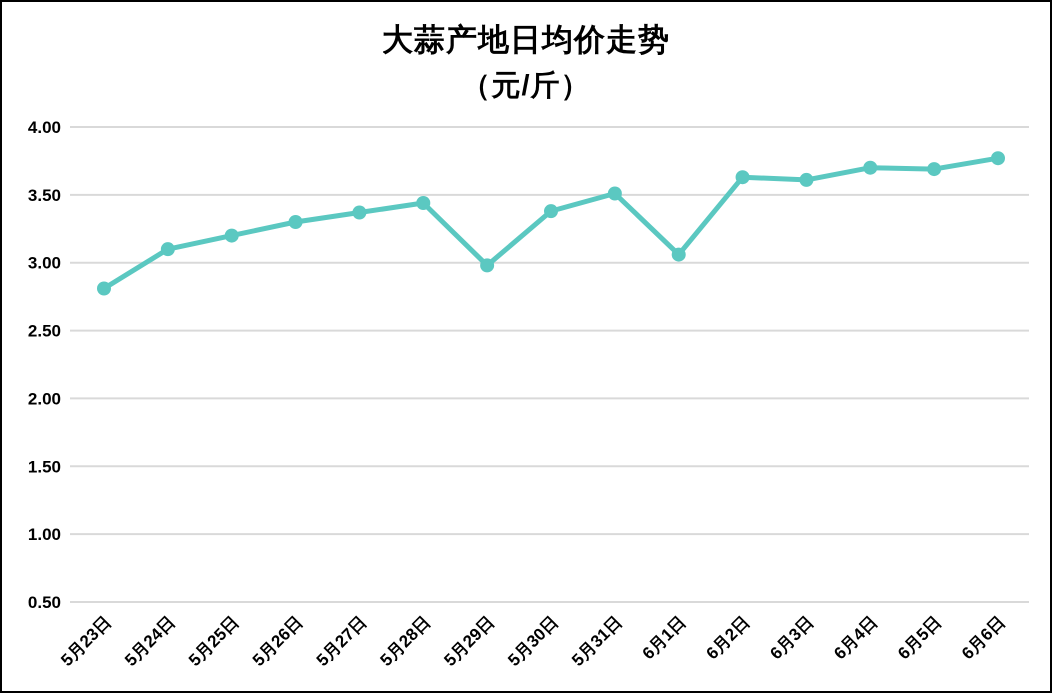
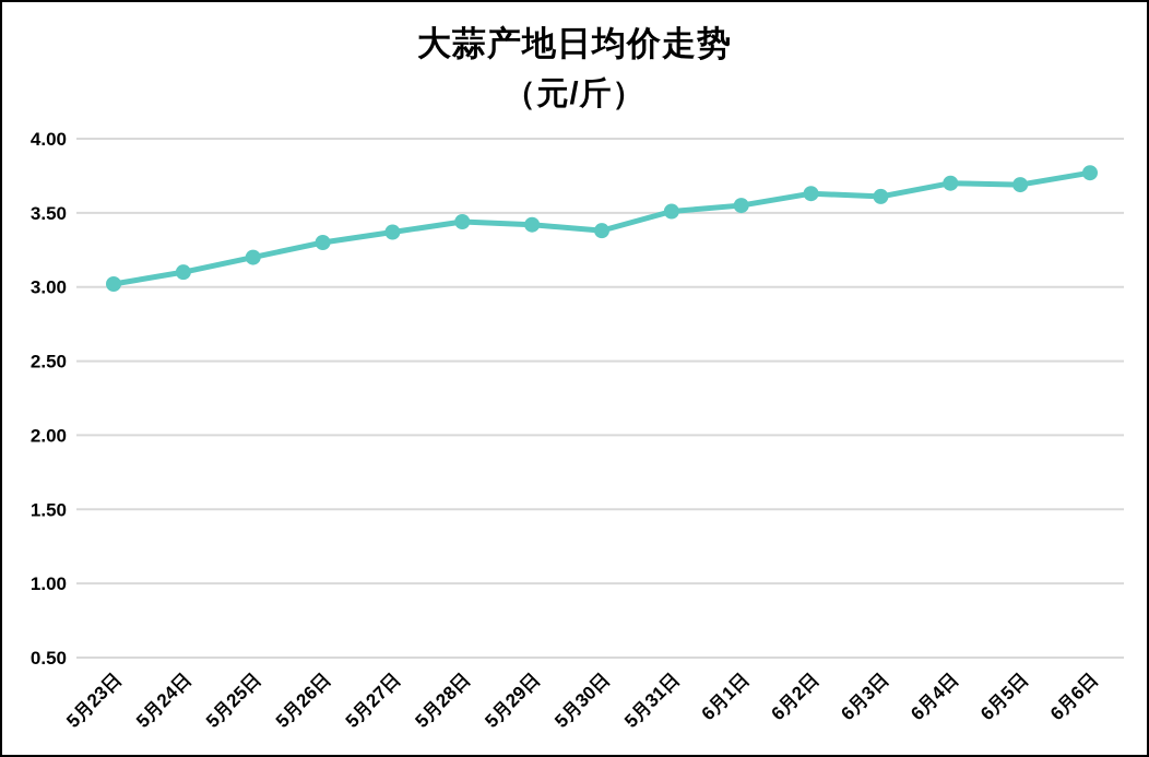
5月23日: 2.81 -> 3.02
5月29日: 2.98 -> 3.42
6月1日: 3.06 -> 3.55
